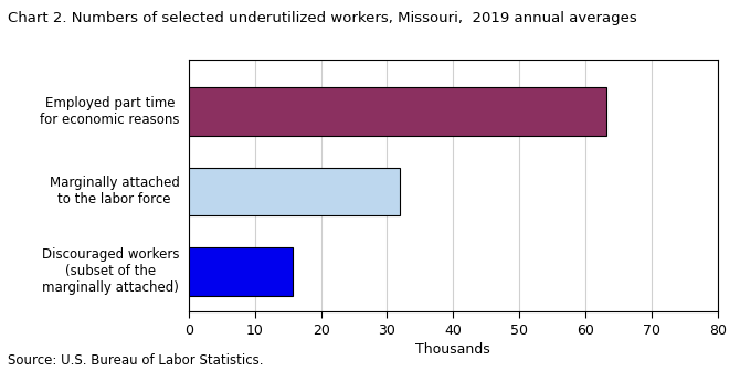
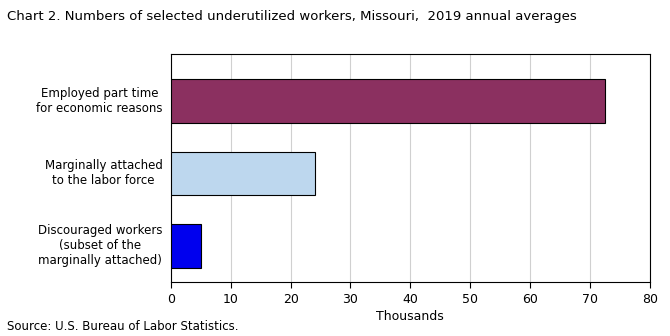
Employed part time for economic reasons: 63.2 -> 72.5
Marginally attached to the labor force: 32.0 -> 24.0
Discouraged workers (subset of the marginally attached): 15.8 -> 5.1
